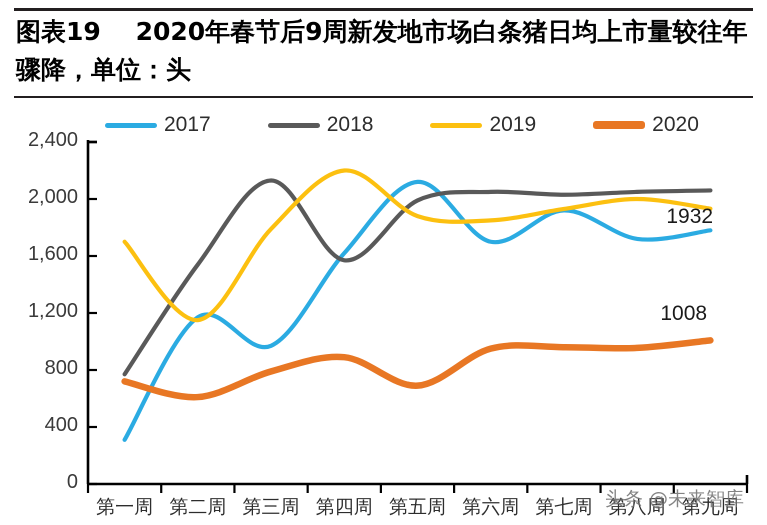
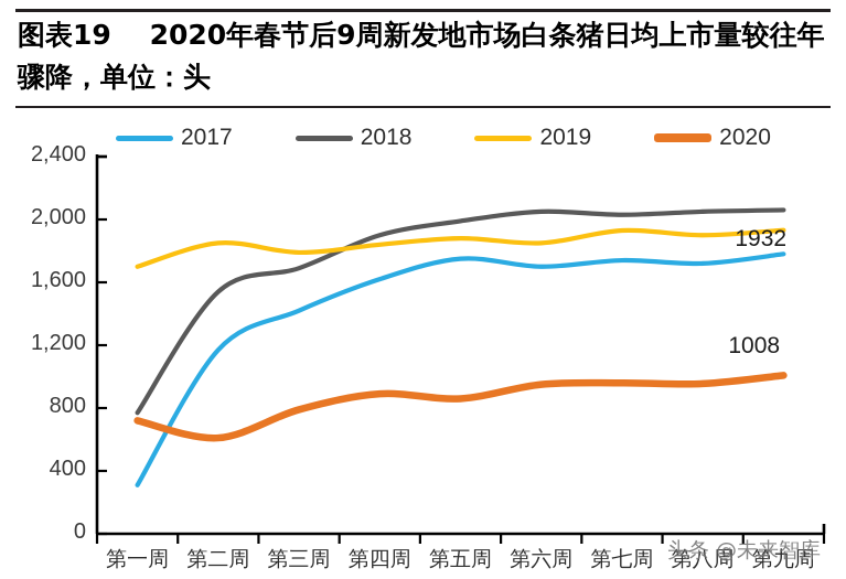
2019/第二周: 1150 -> 1850
2017/第三周: 970 -> 1420
2018/第三周: 2130 -> 1690
2018/第四周: 1570 -> 1900
2019/第四周: 2200 -> 1840
2017/第五周: 2120 -> 1750
2020/第五周: 690 -> 860
2017/第七周: 1920 -> 1740
2019/第八周: 2000 -> 1900
